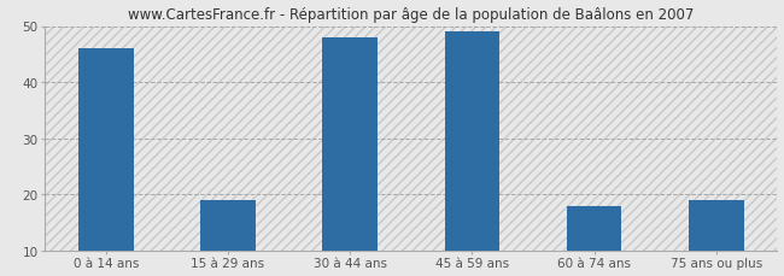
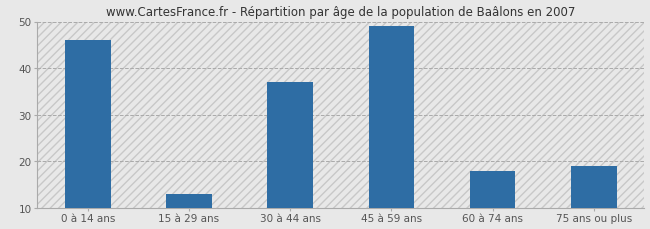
15 à 29 ans: 19 -> 13
30 à 44 ans: 48 -> 37
